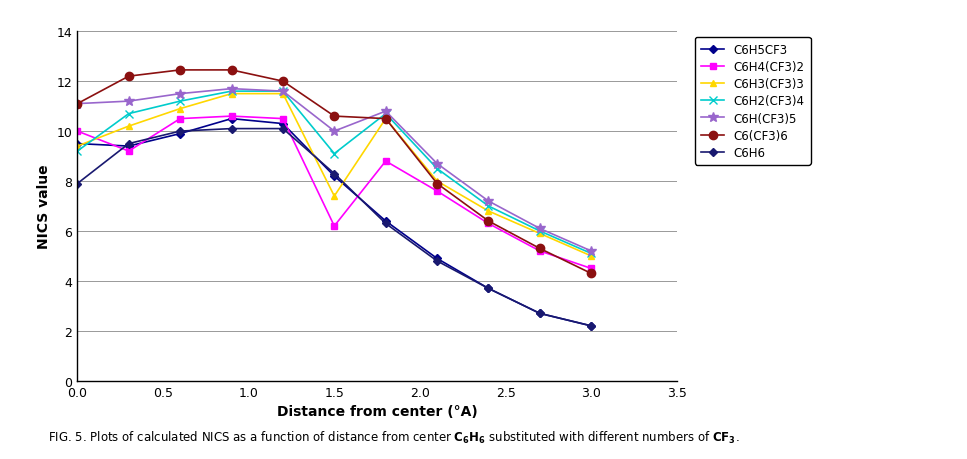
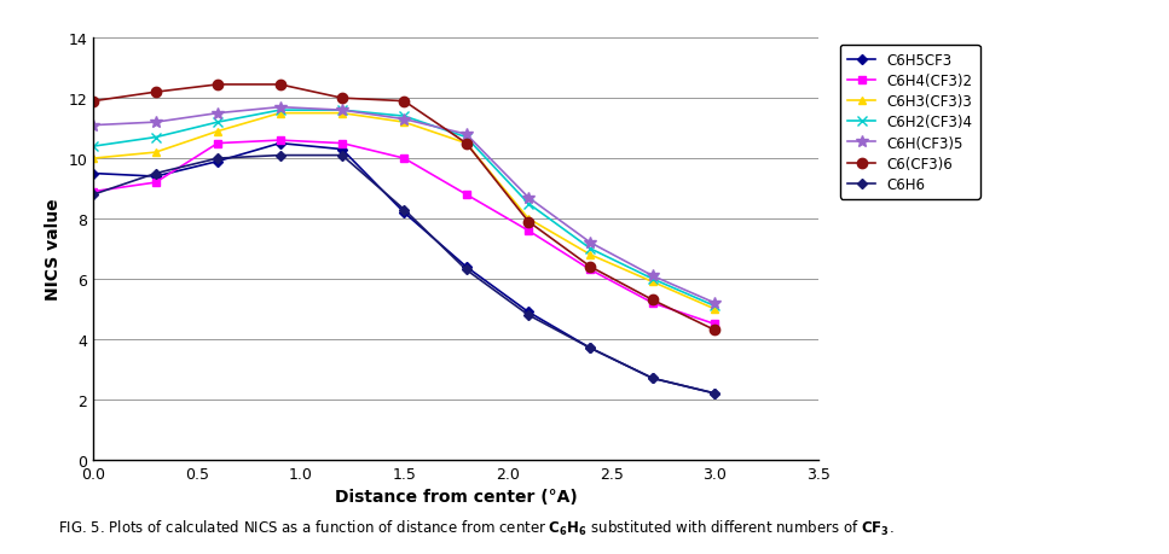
C6H4(CF3)2/0.0: 10.0 -> 8.9
C6H3(CF3)3/0.0: 9.4 -> 10.0
C6H2(CF3)4/0.0: 9.2 -> 10.4
C6(CF3)6/0.0: 11.10 -> 11.90
C6H6/0.0: 7.9 -> 8.8
C6H4(CF3)2/1.5: 6.2 -> 10.0
C6H3(CF3)3/1.5: 7.4 -> 11.2
C6H2(CF3)4/1.5: 9.1 -> 11.4
C6H(CF3)5/1.5: 10.0 -> 11.3
C6(CF3)6/1.5: 10.60 -> 11.90
